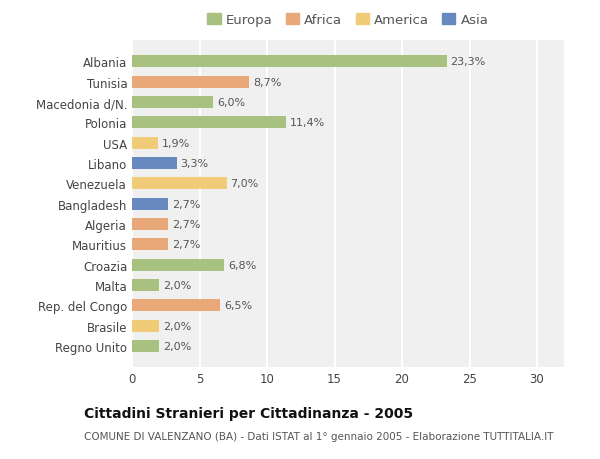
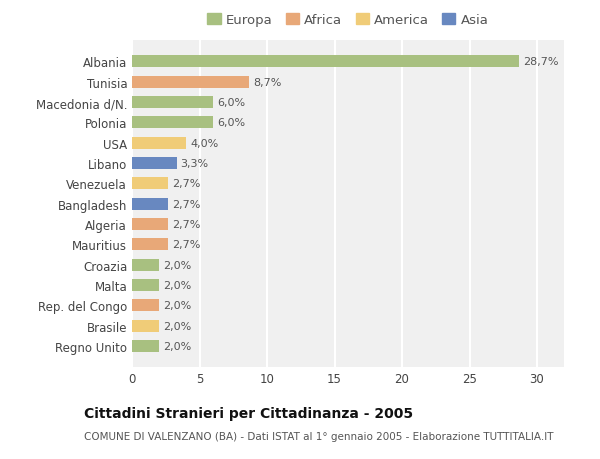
Albania: 23,3% -> 28,7%
Polonia: 11,4% -> 6,0%
USA: 1,9% -> 4,0%
Venezuela: 7,0% -> 2,7%
Croazia: 6,8% -> 2,0%
Rep. del Congo: 6,5% -> 2,0%
